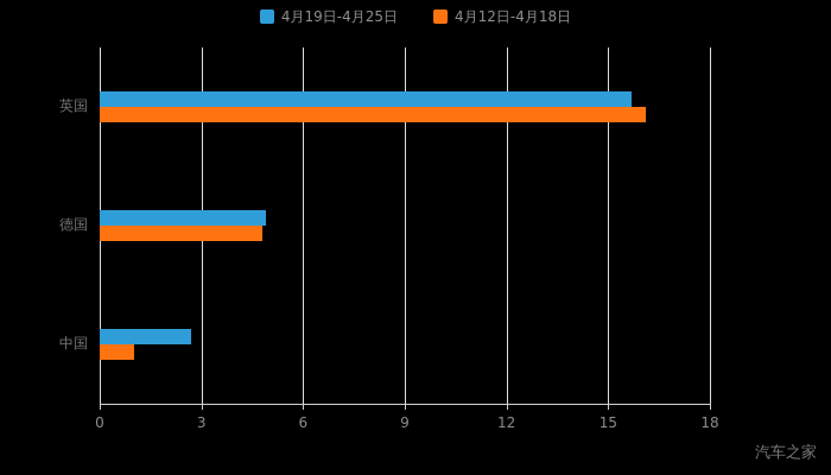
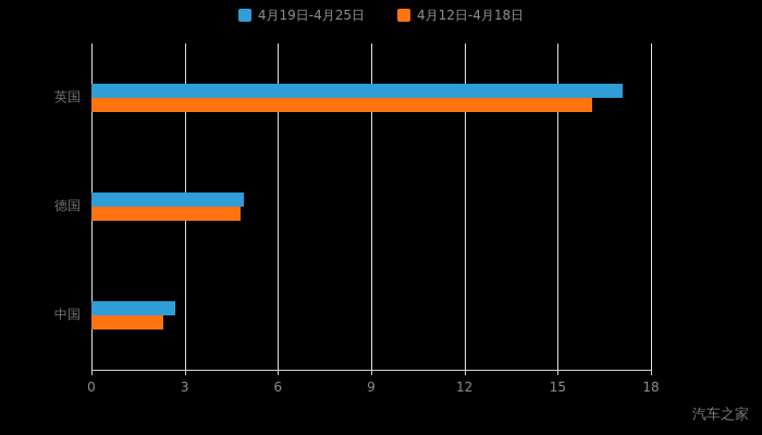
4月19日-4月25日/英国: 15.7 -> 17.1
4月12日-4月18日/中国: 1.0 -> 2.3
